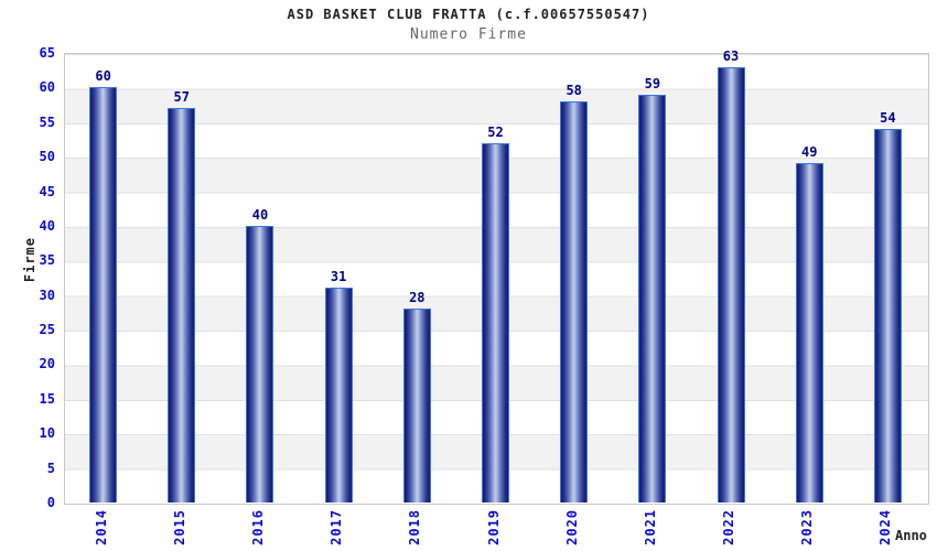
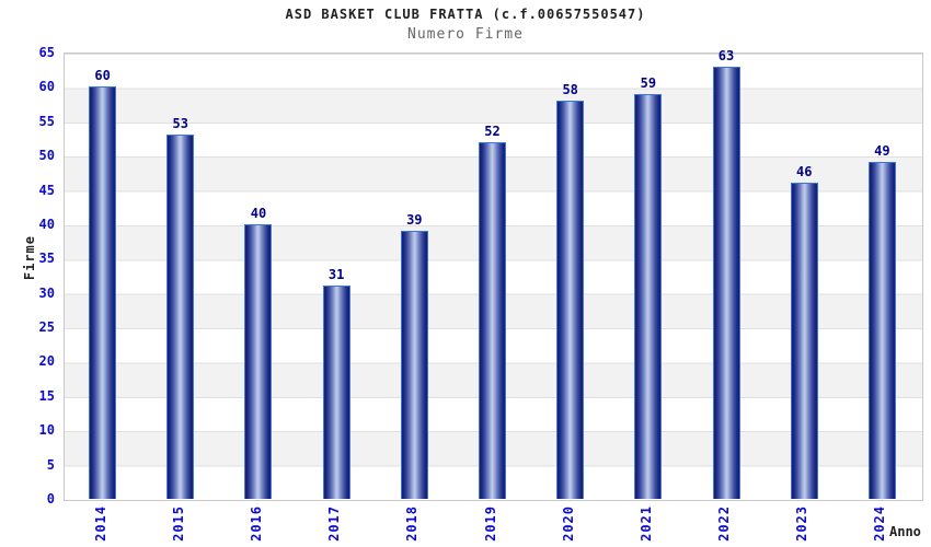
2015: 57 -> 53
2018: 28 -> 39
2023: 49 -> 46
2024: 54 -> 49
